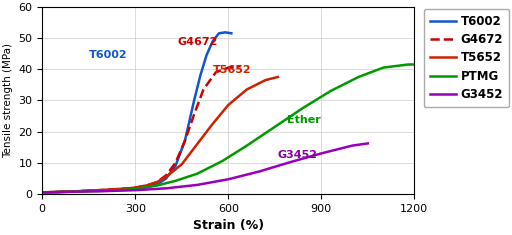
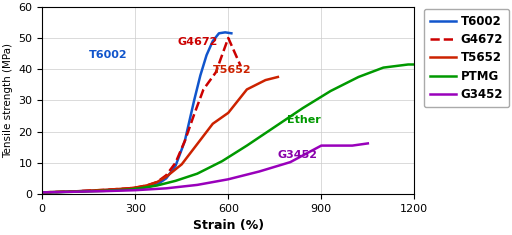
G4672/600: 40.5 -> 50.0
T5652/600: 28.5 -> 26.0
G3452/900: 13.0 -> 15.5
